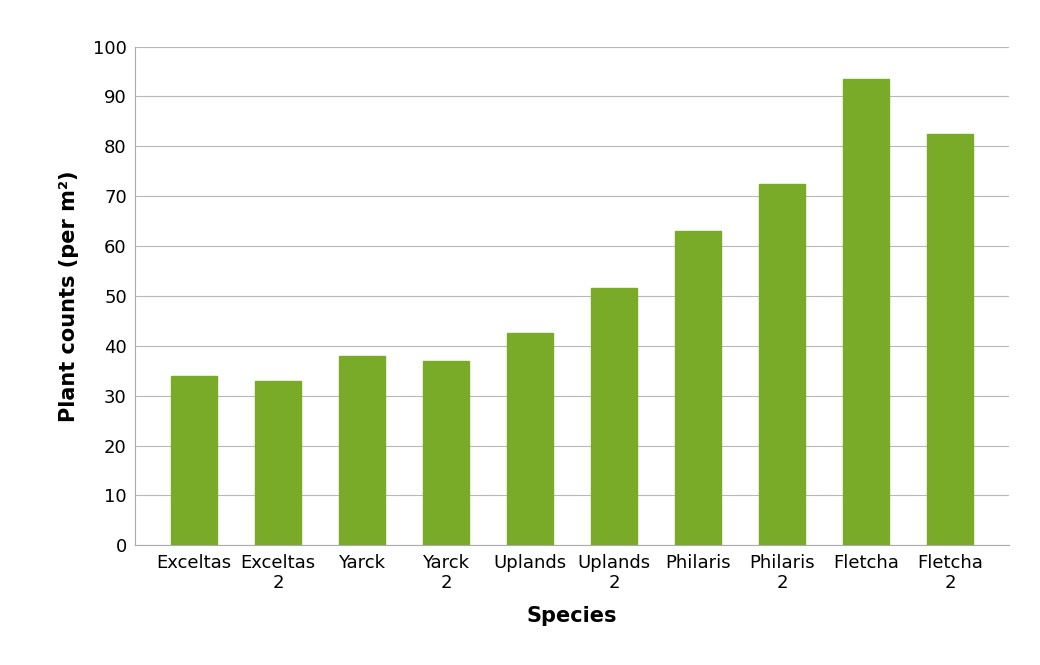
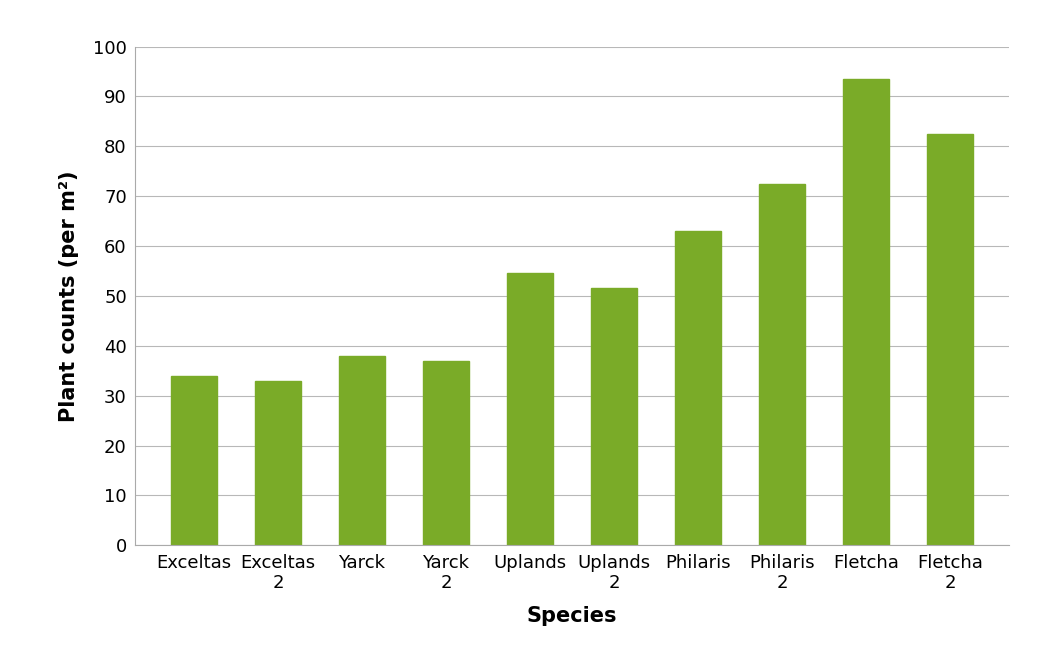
Uplands: 42.5 -> 54.5
